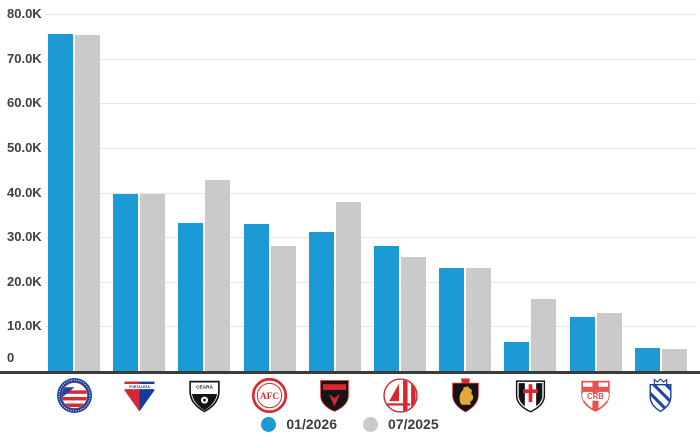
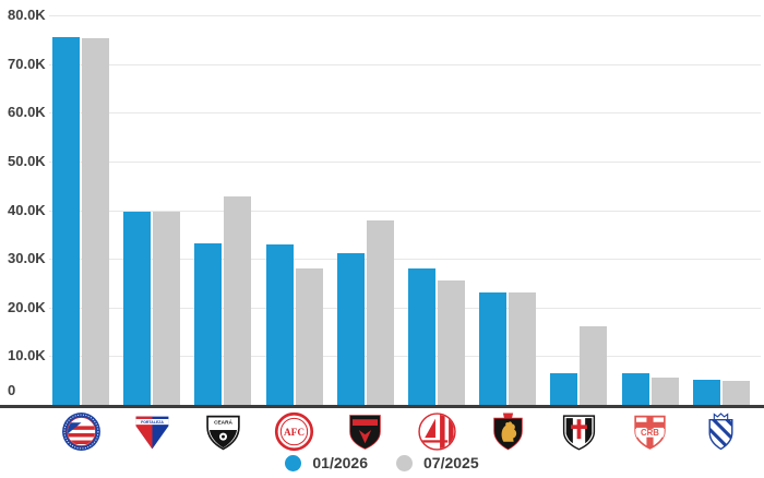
01/2026/CRB: 12K -> 6K
07/2025/CRB: 13K -> 6K
